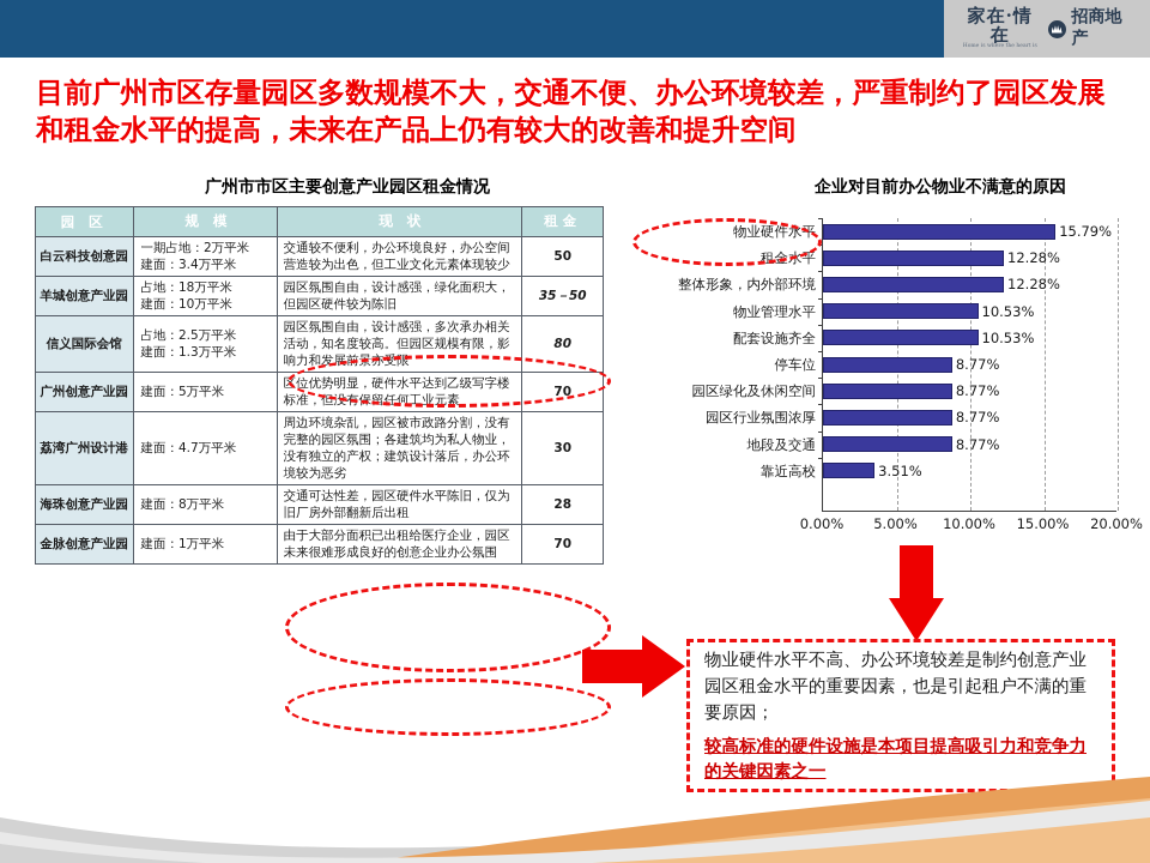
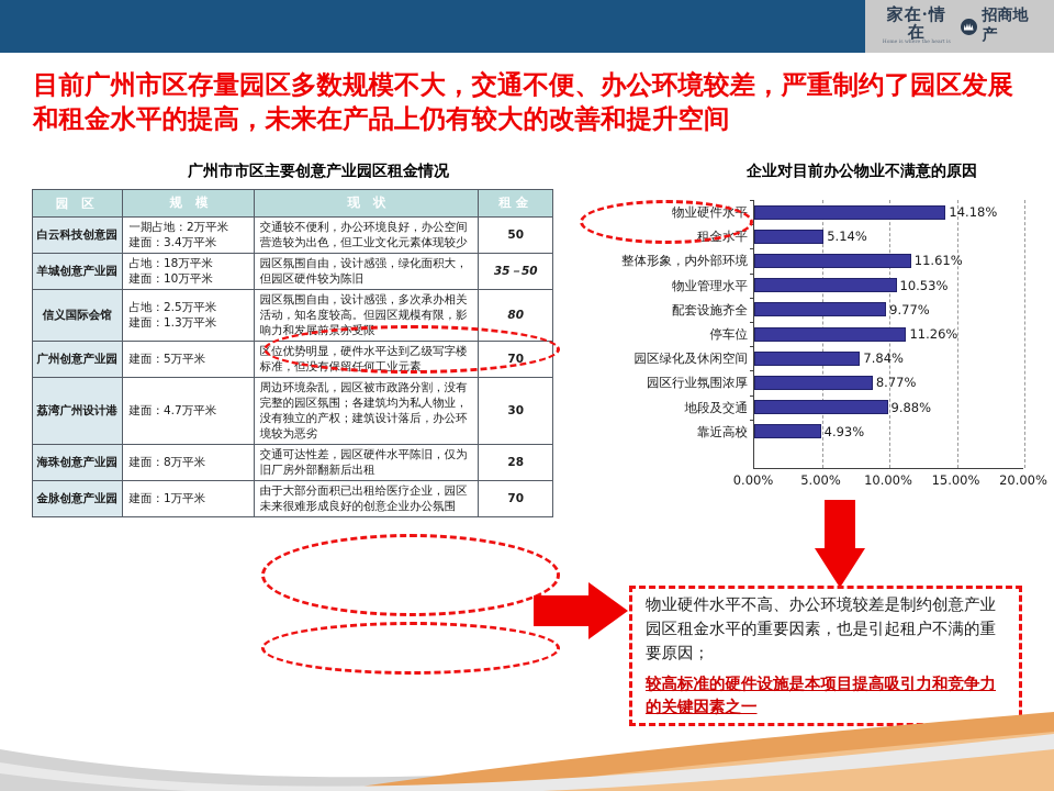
物业硬件水平: 15.79% -> 14.18%
租金水平: 12.28% -> 5.14%
整体形象，内外部环境: 12.28% -> 11.61%
配套设施齐全: 10.53% -> 9.77%
停车位: 8.77% -> 11.26%
园区绿化及休闲空间: 8.77% -> 7.84%
地段及交通: 8.77% -> 9.88%
靠近高校: 3.51% -> 4.93%
